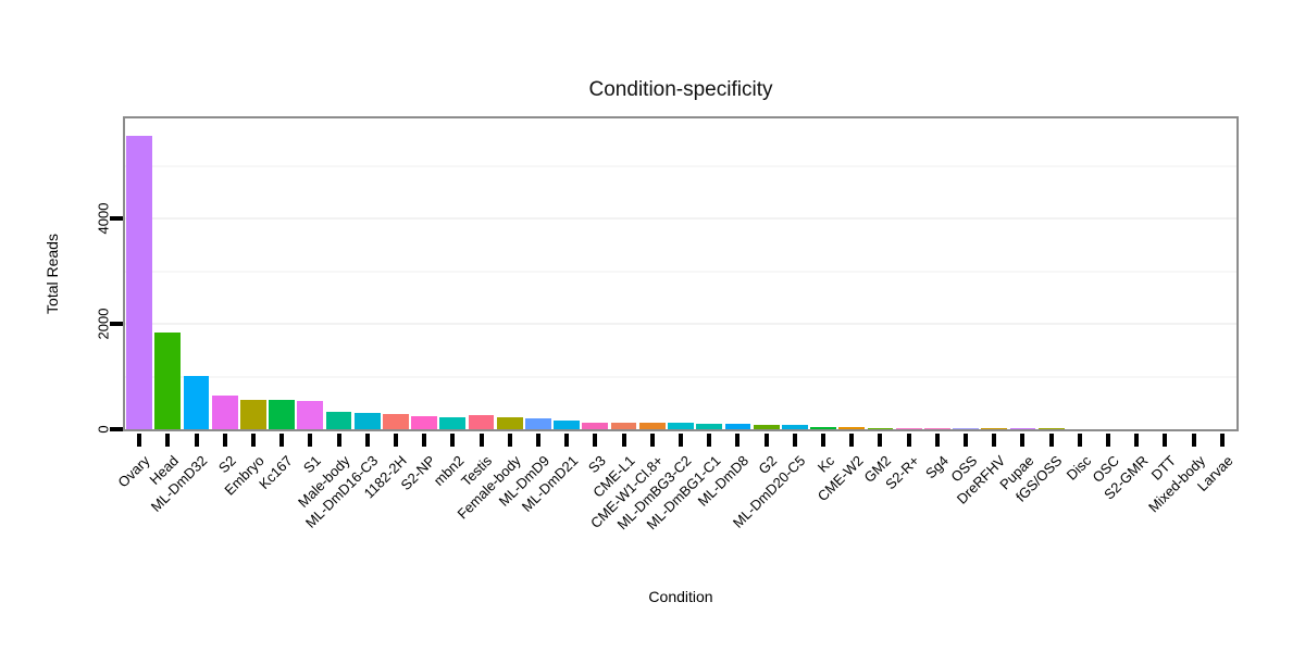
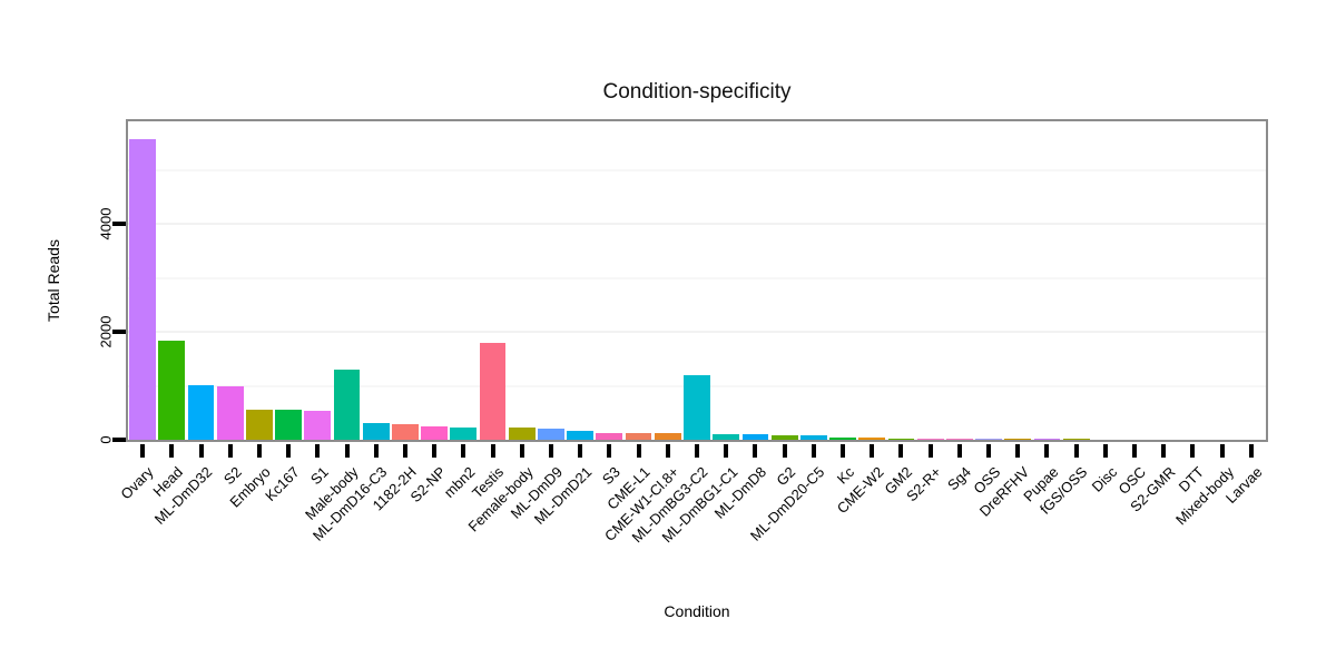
S2: 600 -> 1000
Male-body: 300 -> 1300
Testis: 300 -> 1800
ML-DmBG3-C2: 100 -> 1200
